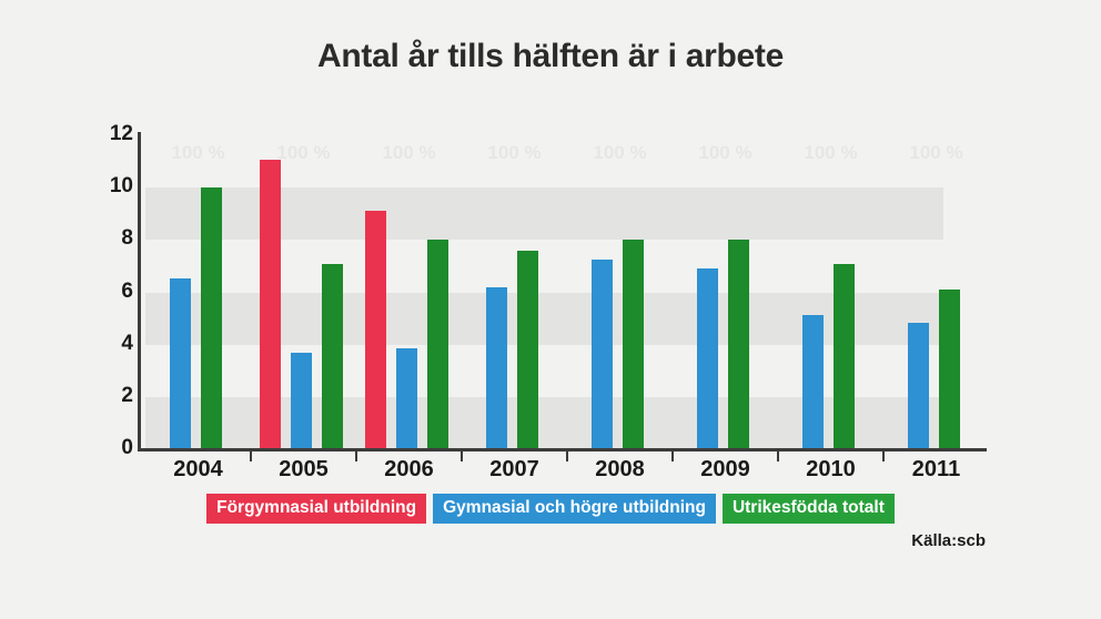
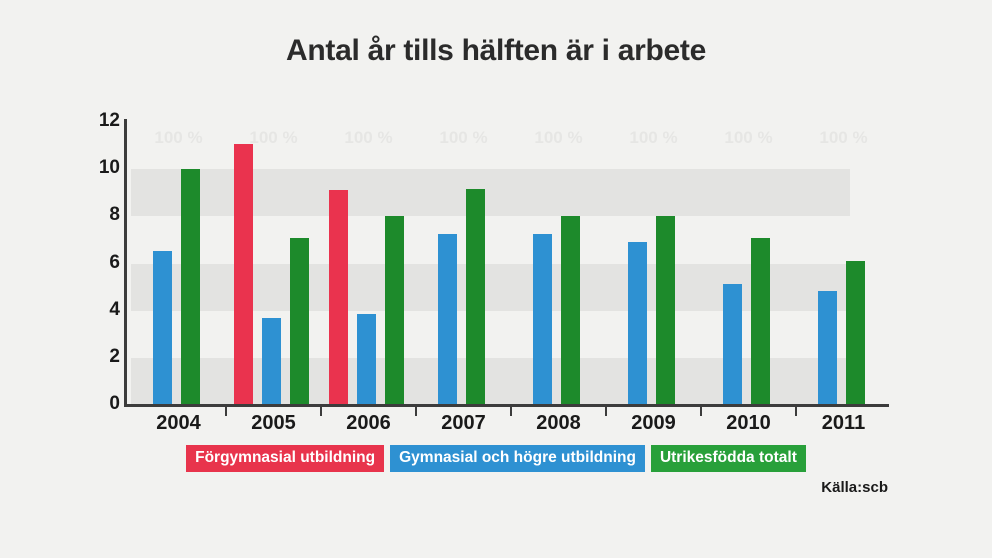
Gymnasial och högre utbildning/2007: 6.2 -> 7.2
Utrikesfödda totalt/2007: 7.6 -> 9.2
